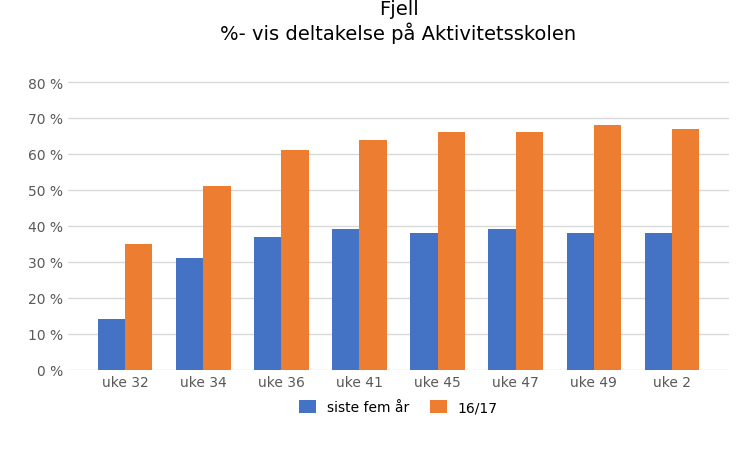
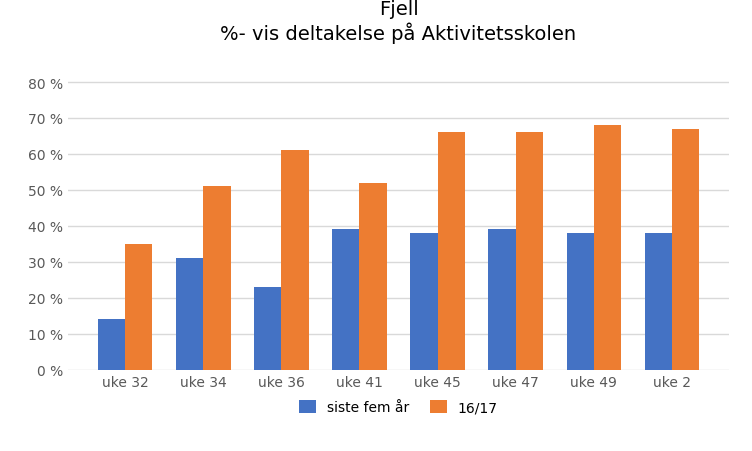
siste fem år/uke 36: 37 % -> 23 %
16/17/uke 41: 64 % -> 52 %
